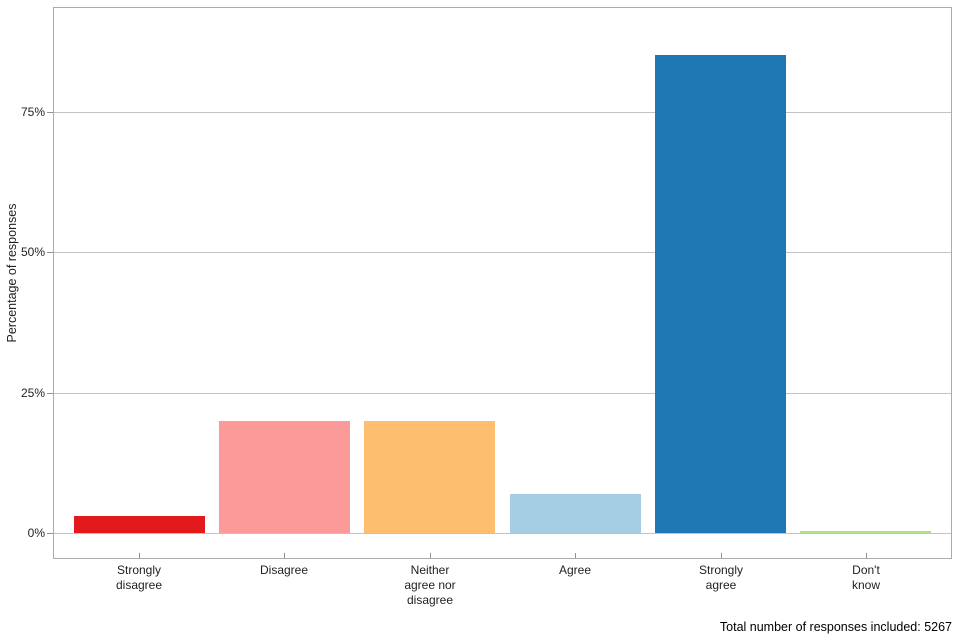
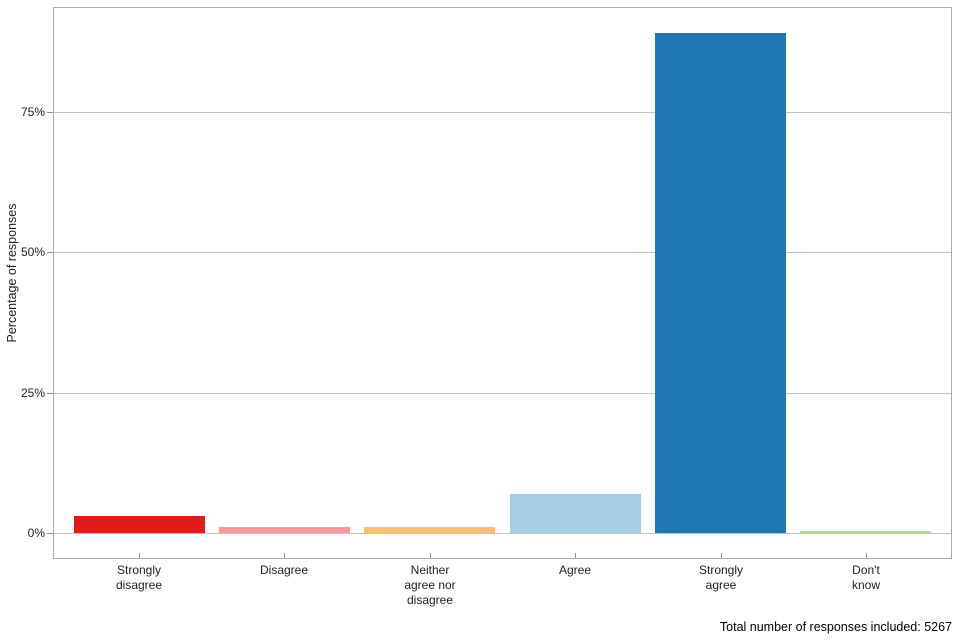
Disagree: 20% -> 1%
Neither agree nor disagree: 20% -> 1%
Strongly agree: 85% -> 89%
